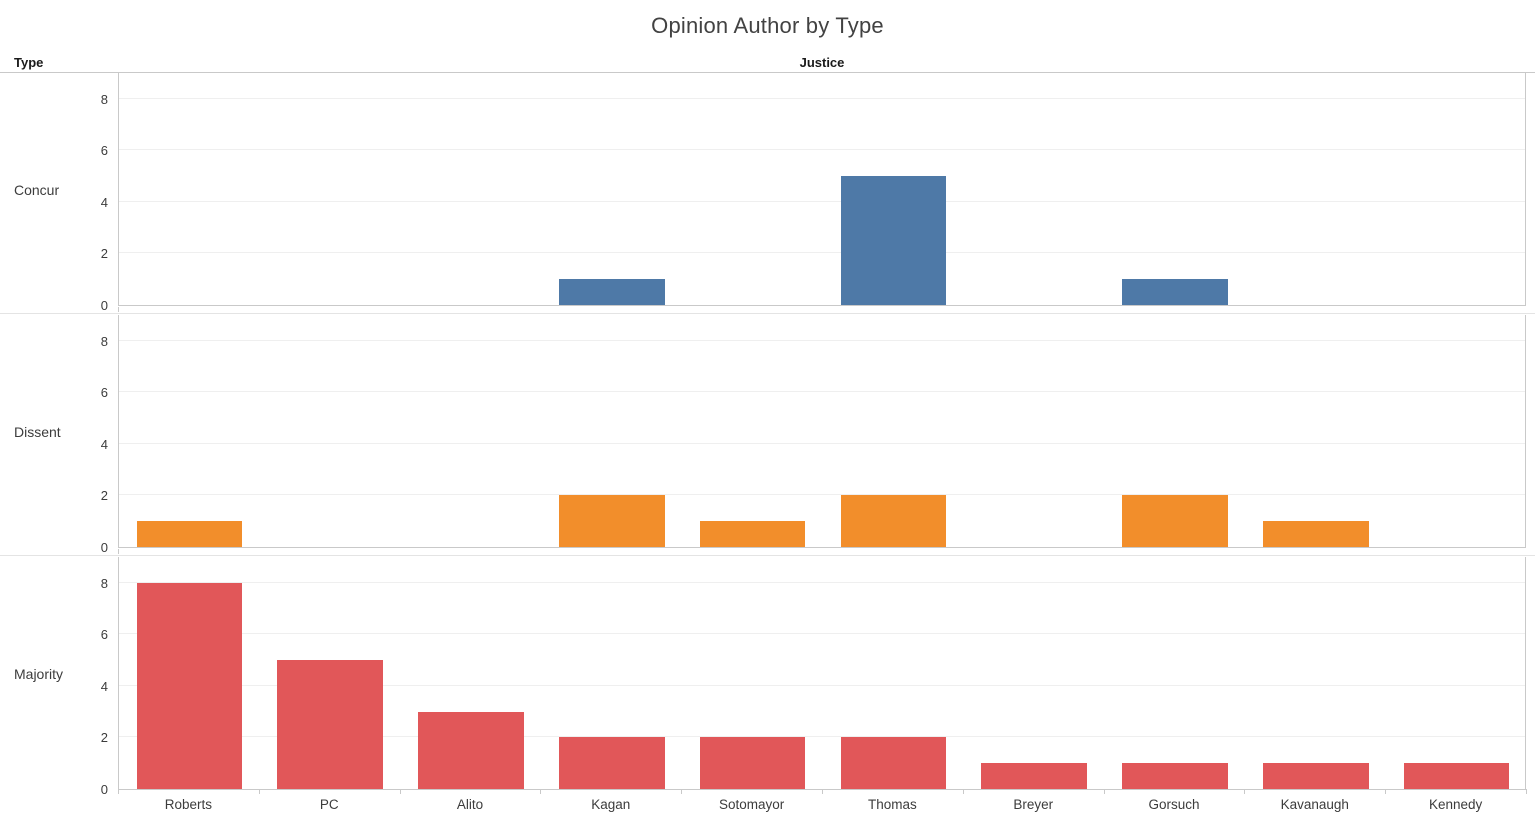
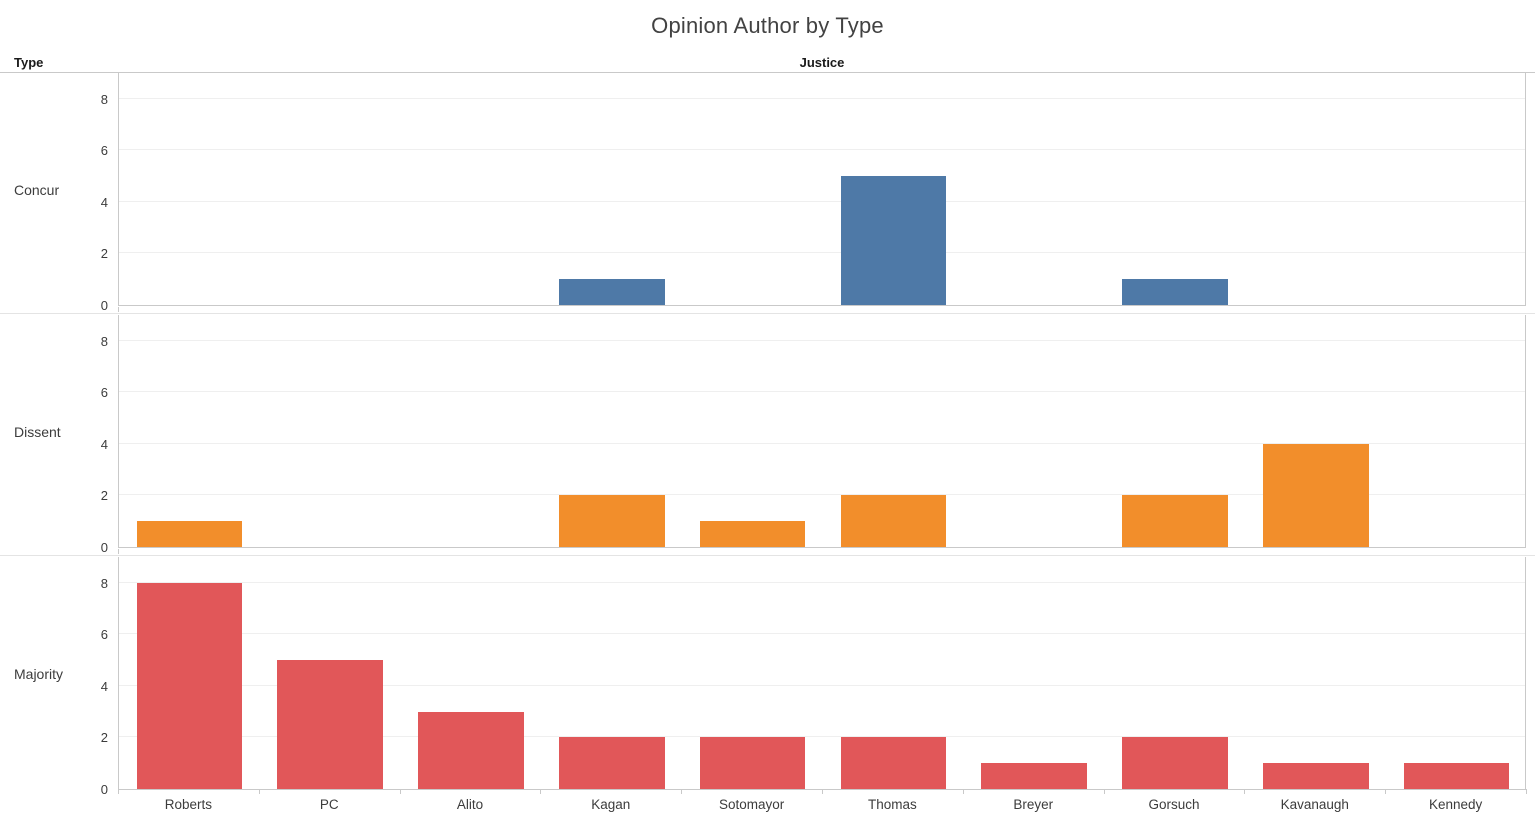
Majority/Gorsuch: 1 -> 2
Dissent/Kavanaugh: 1 -> 4
